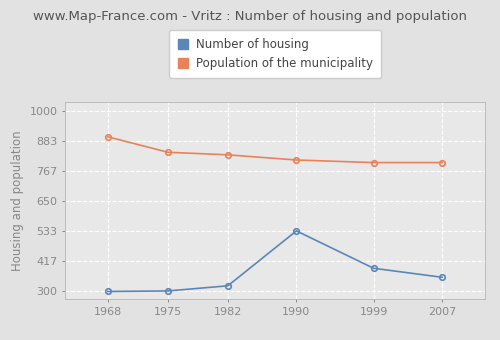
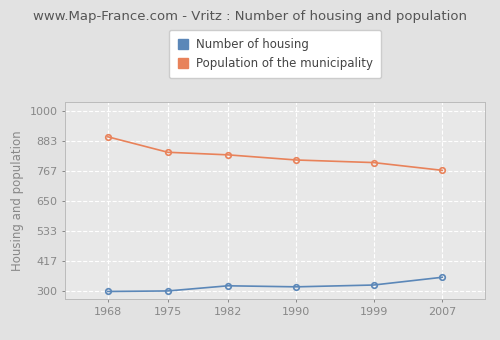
Number of housing/1990: 535 -> 318
Number of housing/1999: 390 -> 325
Population of the municipality/2007: 800 -> 770
